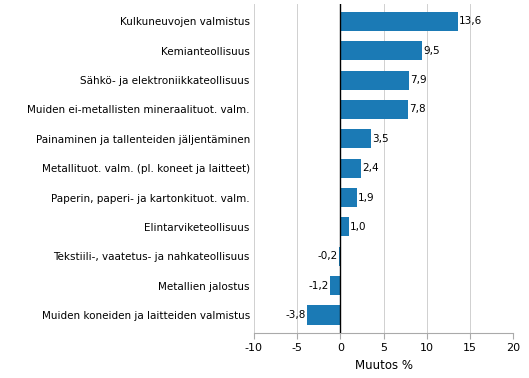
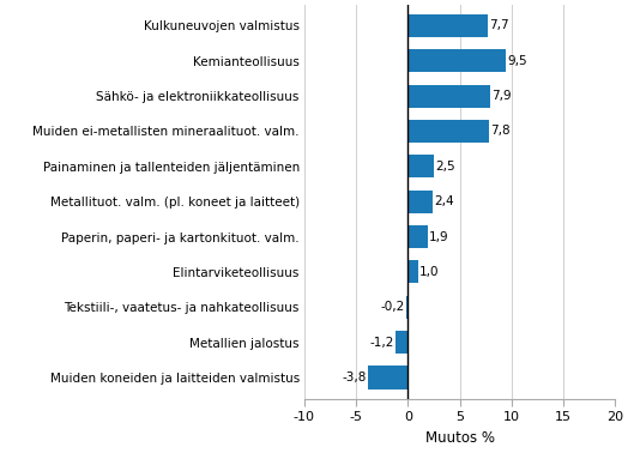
Kulkuneuvojen valmistus: 13,6 -> 7,7
Painaminen ja tallenteiden jäljentäminen: 3,5 -> 2,5
